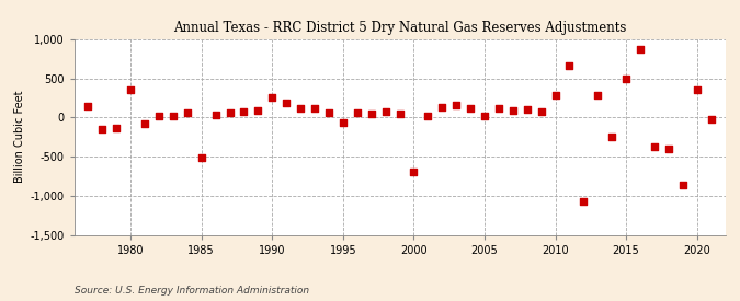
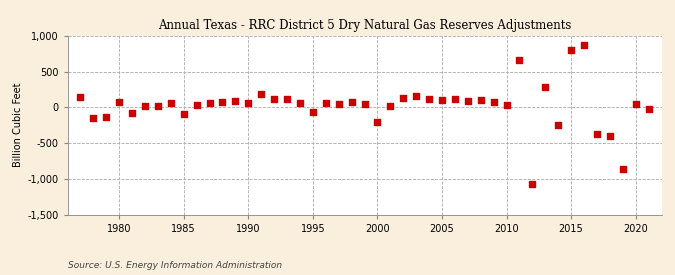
1980: 360 -> 80
1985: -520 -> -100
1990: 260 -> 60
2000: -700 -> -200
2005: 20 -> 100
2010: 280 -> 30
2015: 500 -> 800
2020: 360 -> 50
